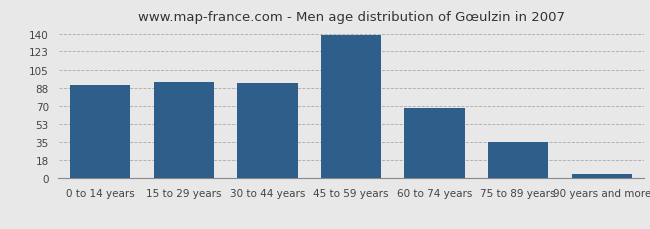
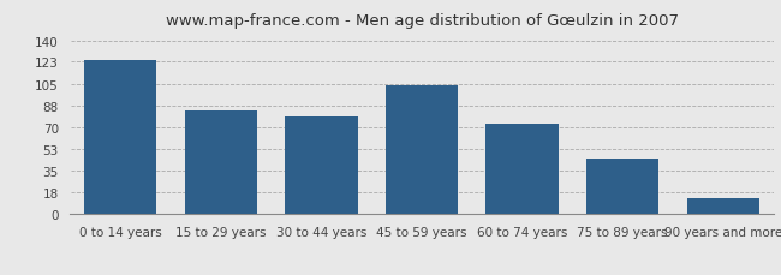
0 to 14 years: 90 -> 124
15 to 29 years: 93 -> 84
30 to 44 years: 92 -> 79
45 to 59 years: 139 -> 104
60 to 74 years: 68 -> 73
75 to 89 years: 35 -> 45
90 years and more: 4 -> 13
